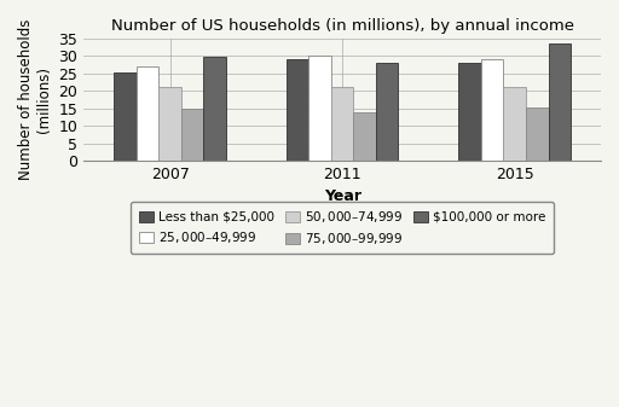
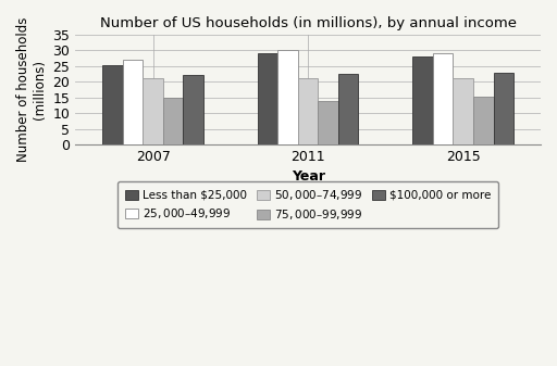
$100,000 or more/2007: 29.7 -> 22.0
$100,000 or more/2011: 28.0 -> 22.5
$100,000 or more/2015: 33.5 -> 23.0
